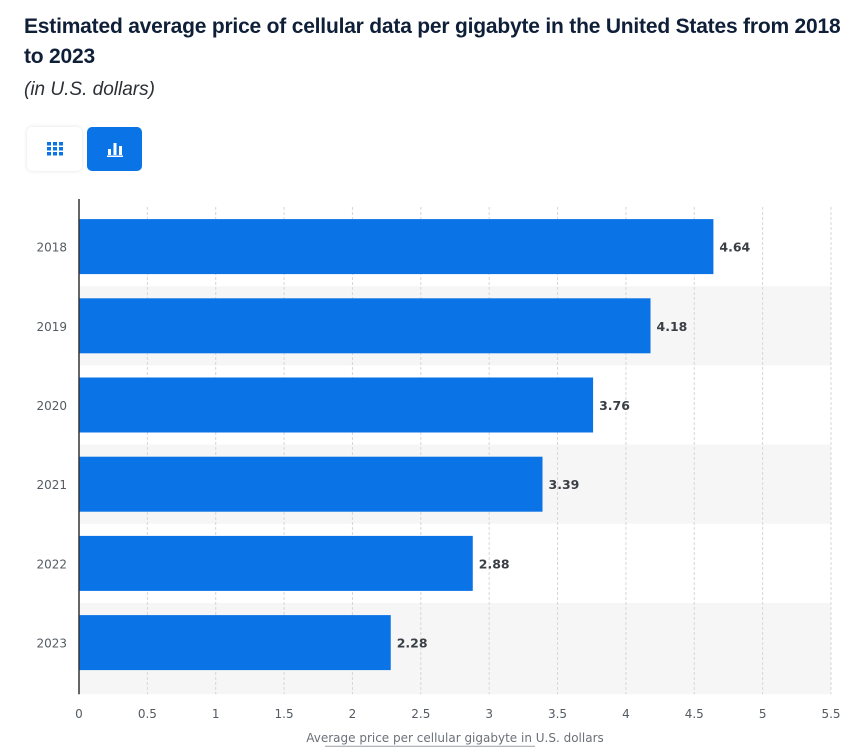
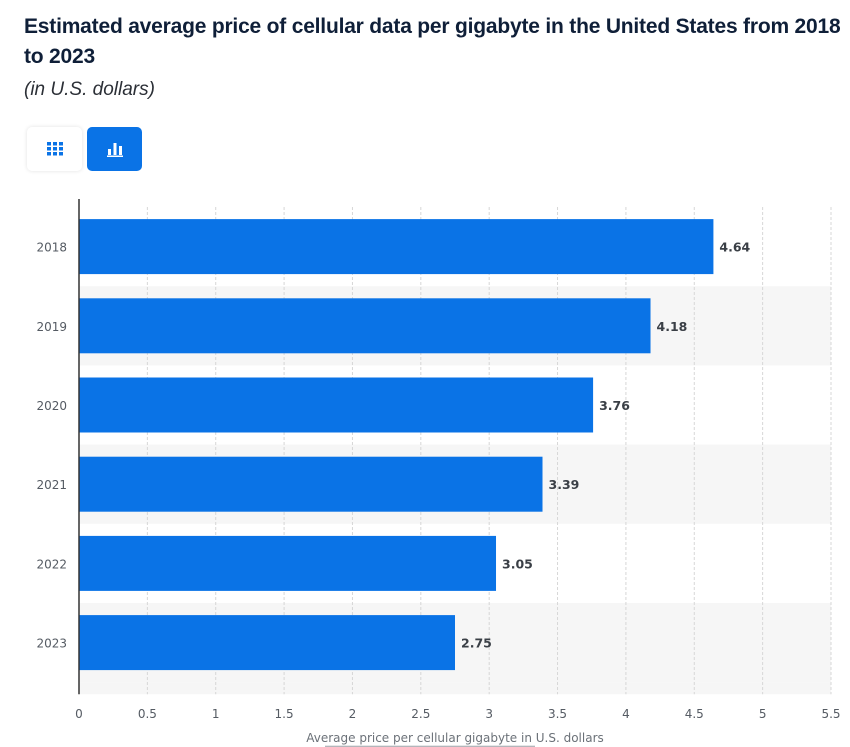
2022: 2.88 -> 3.05
2023: 2.28 -> 2.75
